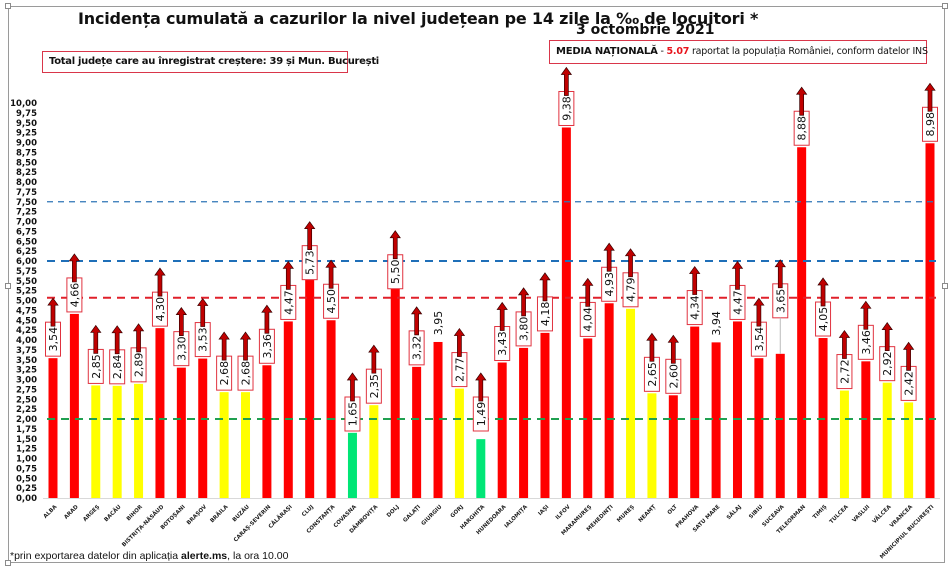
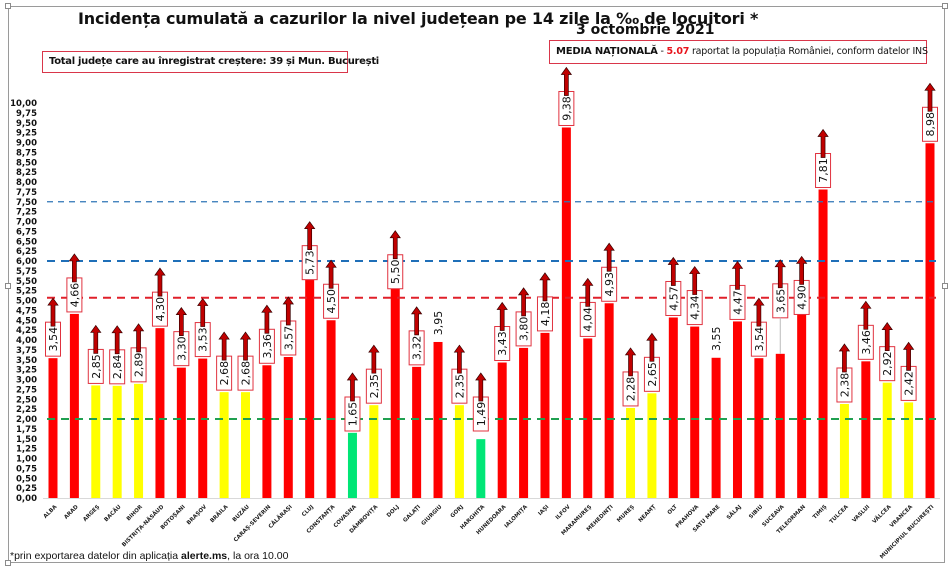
CĂLĂRAȘI: 4,47 -> 3,57
GORJ: 2,77 -> 2,35
MUREȘ: 4,79 -> 2,28
OLT: 2,60 -> 4,57
SATU MARE: 3,94 -> 3,55
TELEORMAN: 8,88 -> 4,90
TIMIȘ: 4,05 -> 7,81
TULCEA: 2,72 -> 2,38
